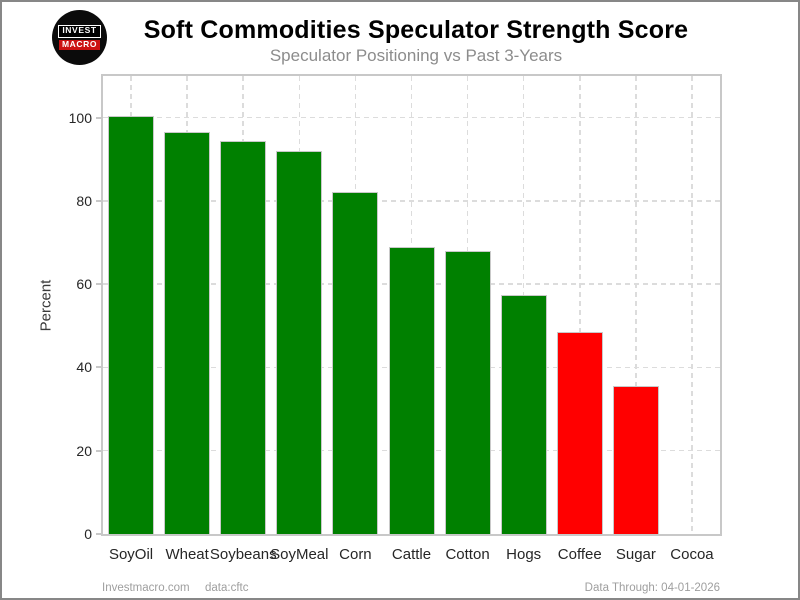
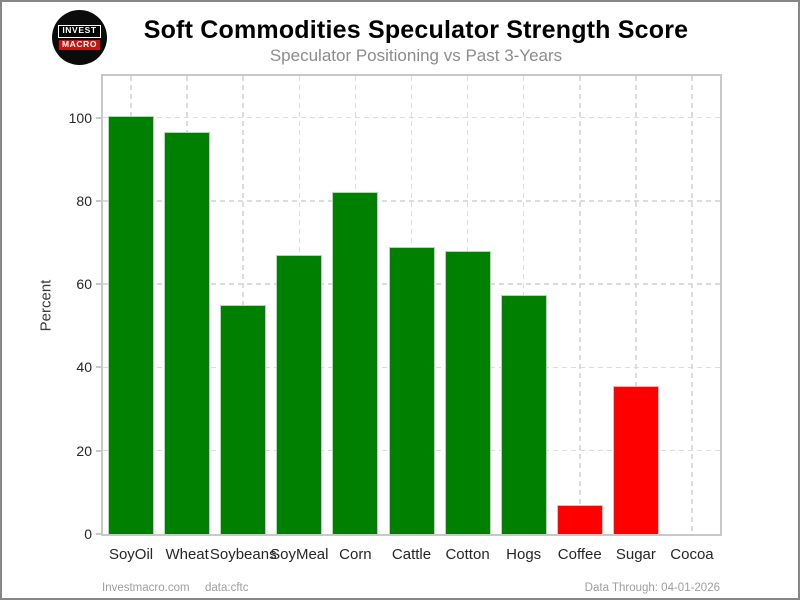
Soybeans: 94 -> 55
SoyMeal: 92 -> 67
Coffee: 48 -> 7
